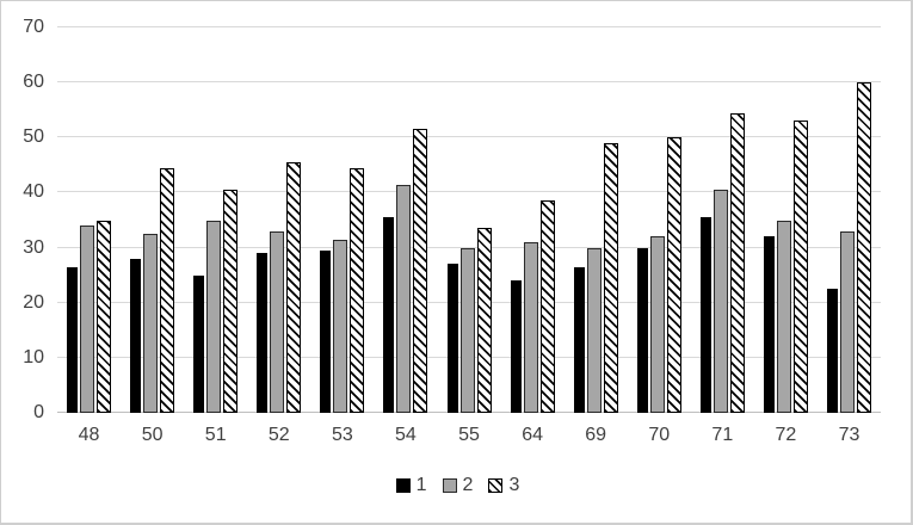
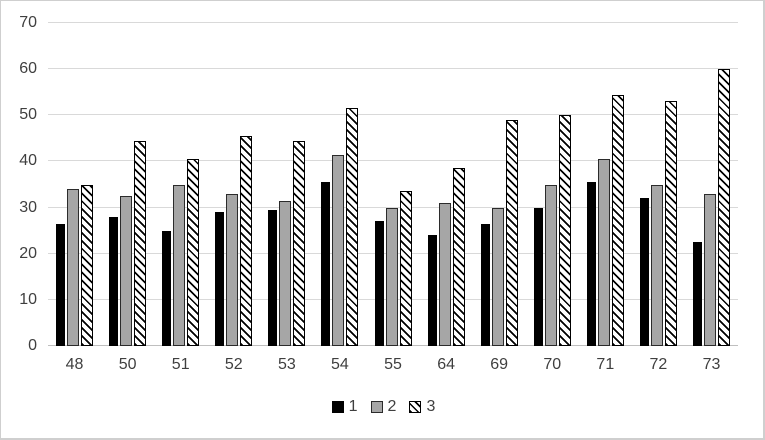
2/70: 32 -> 35
